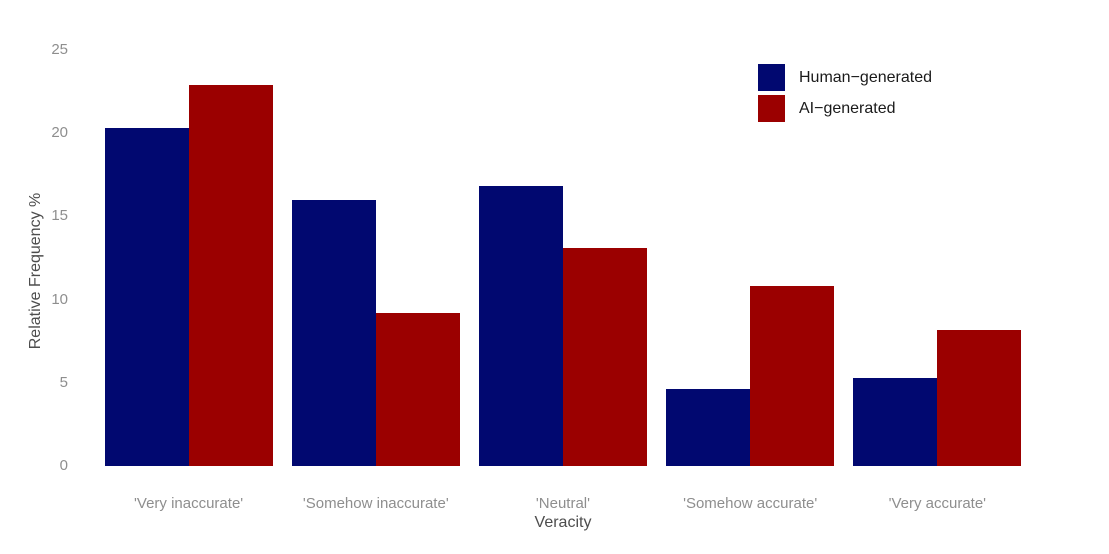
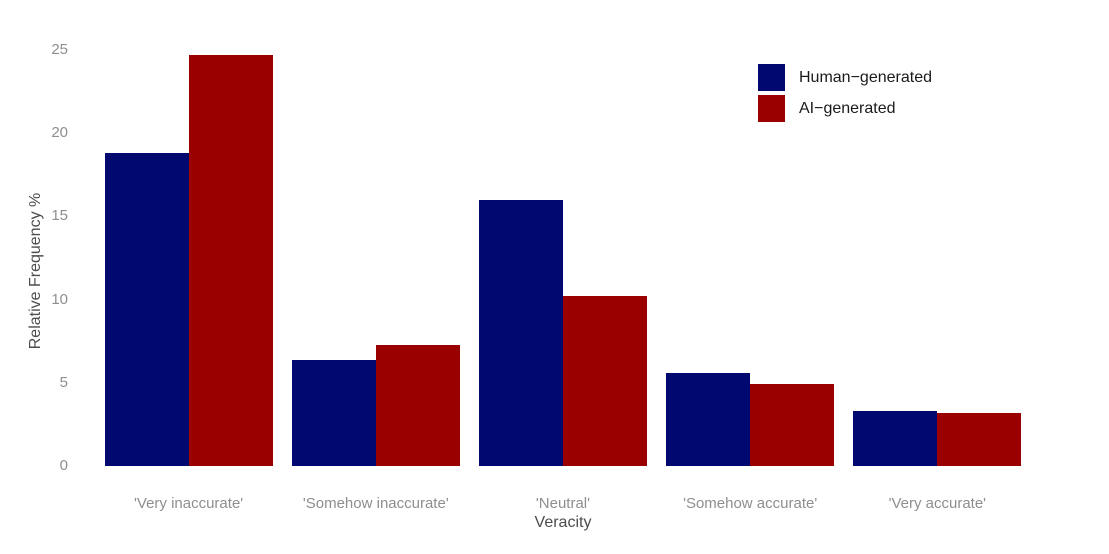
Human−generated/'Very inaccurate': 20.3 -> 18.8
AI−generated/'Very inaccurate': 22.9 -> 24.7
Human−generated/'Somehow inaccurate': 16.0 -> 6.4
AI−generated/'Somehow inaccurate': 9.2 -> 7.3
Human−generated/'Neutral': 16.8 -> 16.0
AI−generated/'Neutral': 13.1 -> 10.2
Human−generated/'Somehow accurate': 4.6 -> 5.6
AI−generated/'Somehow accurate': 10.8 -> 4.9
Human−generated/'Very accurate': 5.3 -> 3.3
AI−generated/'Very accurate': 8.2 -> 3.2
